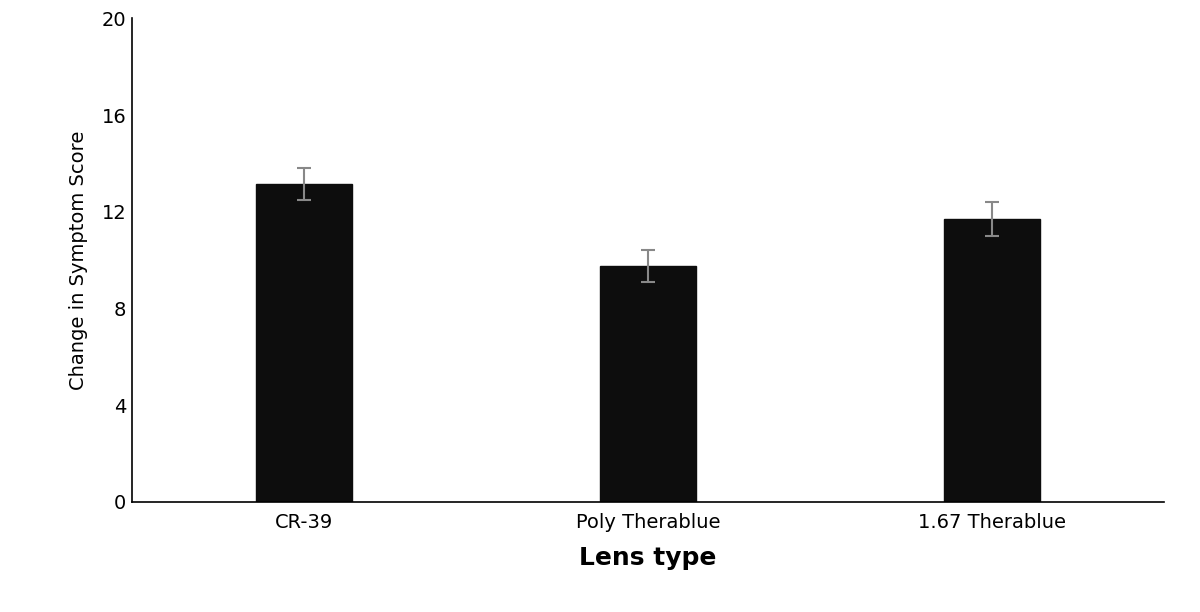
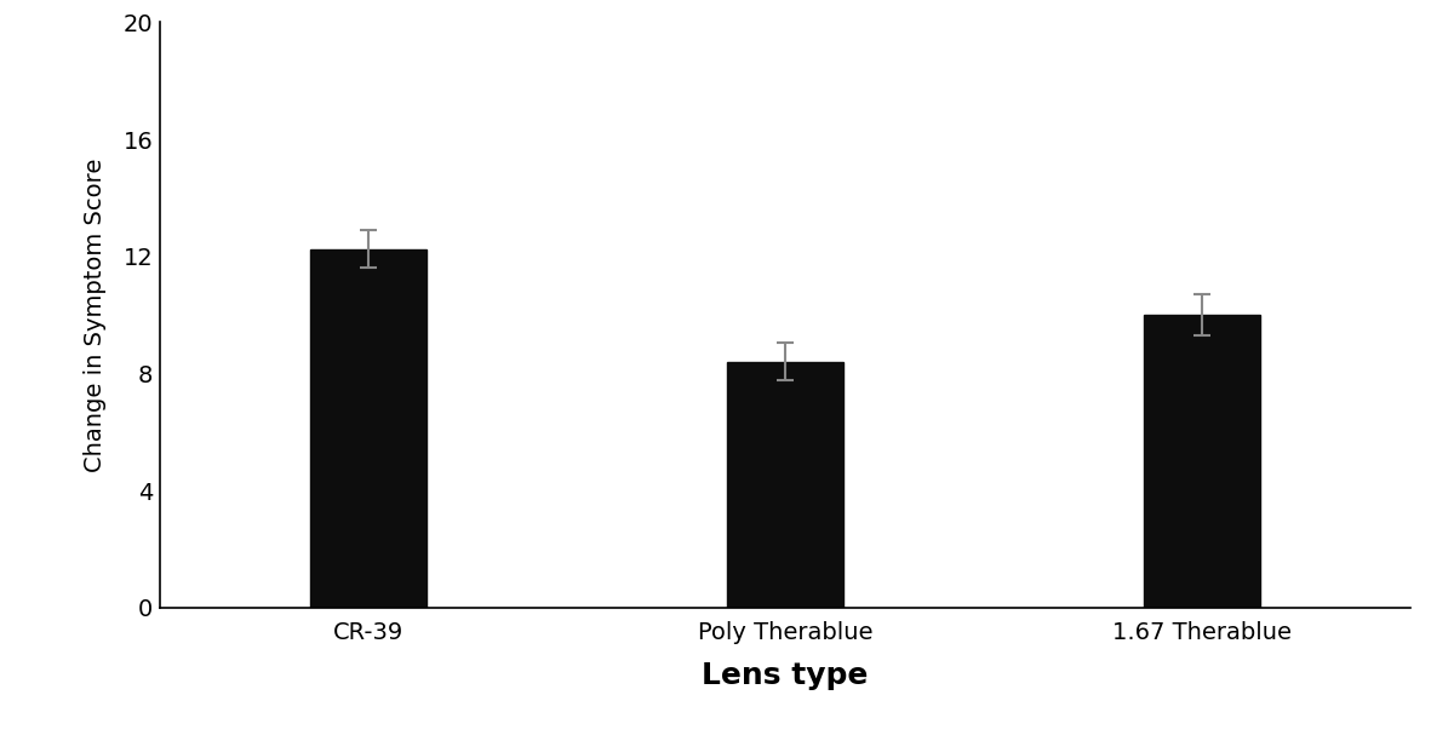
CR-39: 13.15 -> 12.25
Poly Therablue: 9.75 -> 8.40
1.67 Therablue: 11.70 -> 10.00
